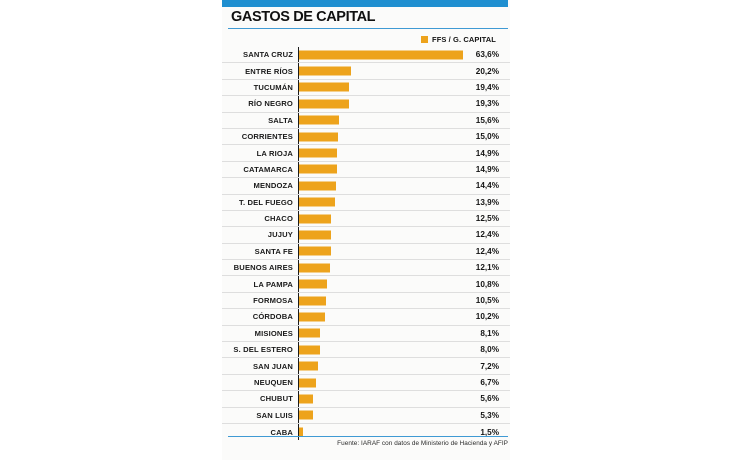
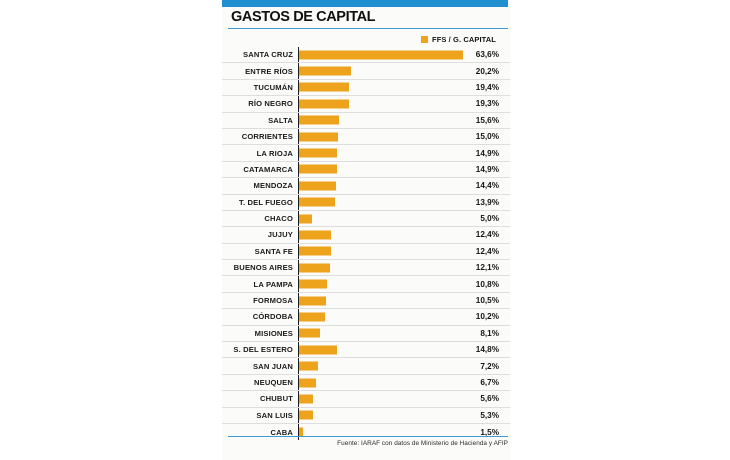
CHACO: 12,5% -> 5,0%
S. DEL ESTERO: 8,0% -> 14,8%
